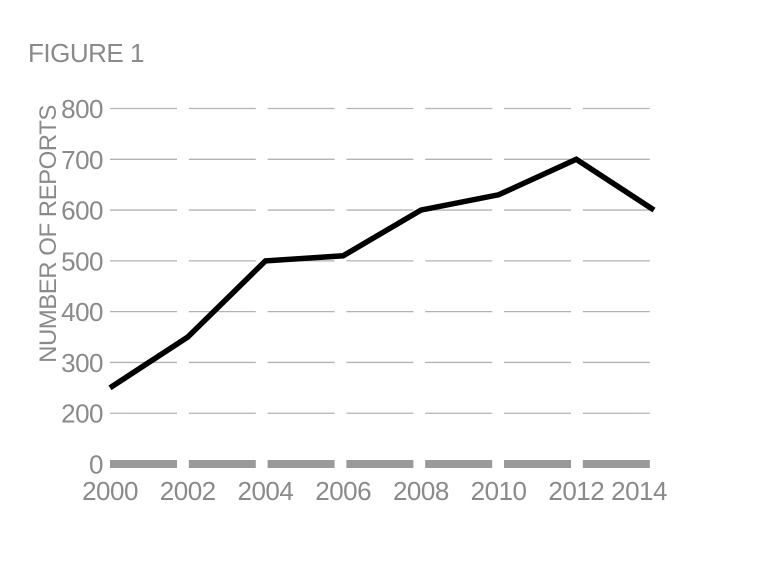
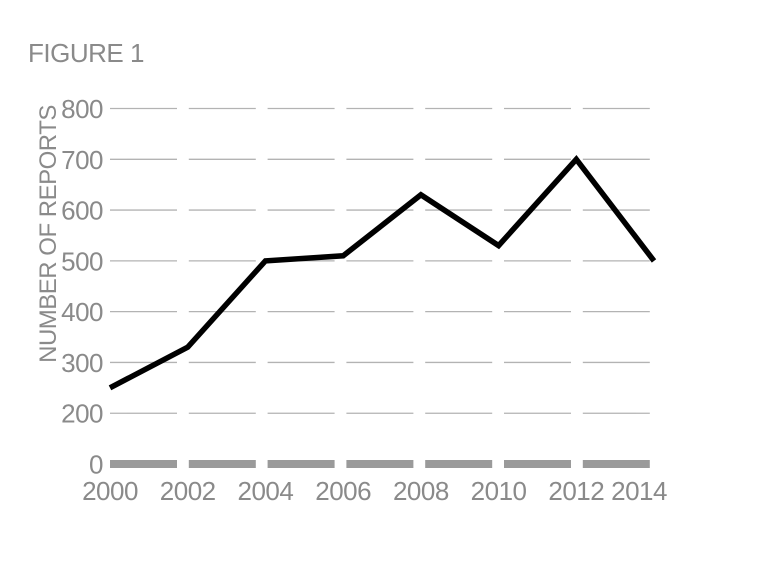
2002: 350 -> 330
2008: 600 -> 630
2010: 630 -> 530
2014: 600 -> 500
